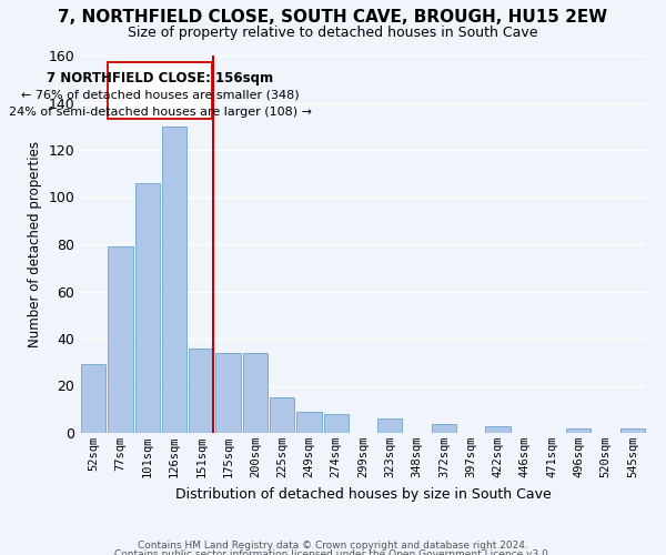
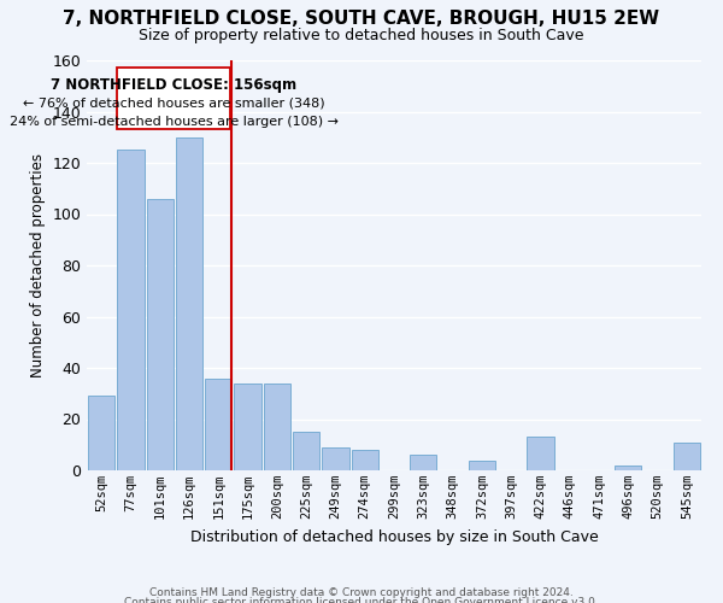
77sqm: 79 -> 125
422sqm: 3 -> 13
545sqm: 2 -> 11
